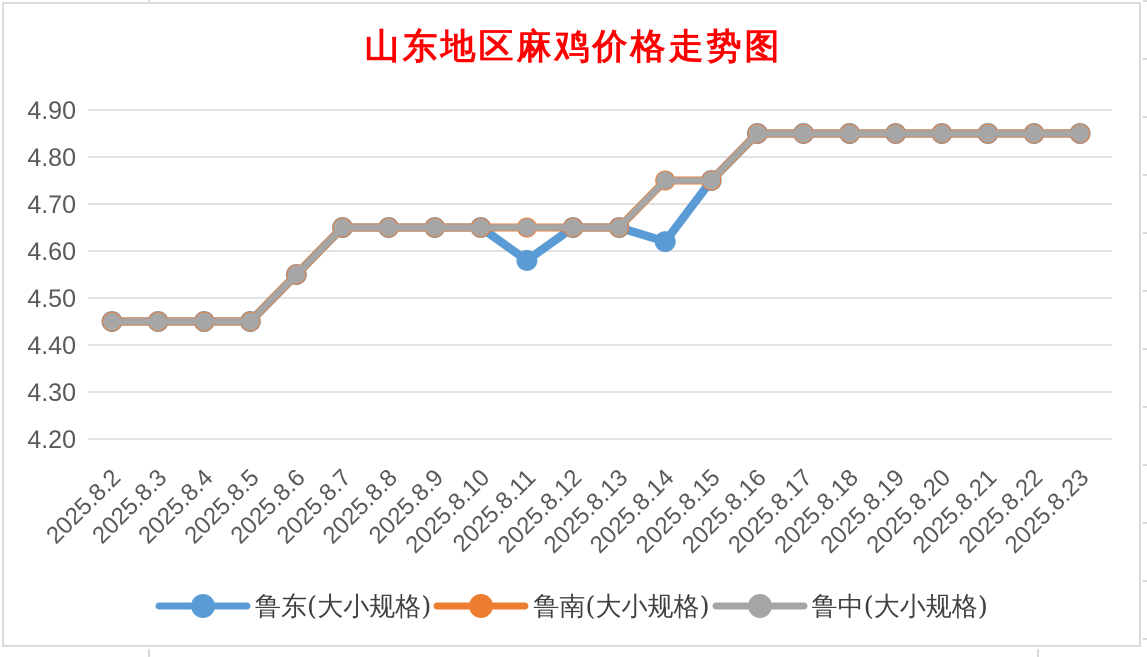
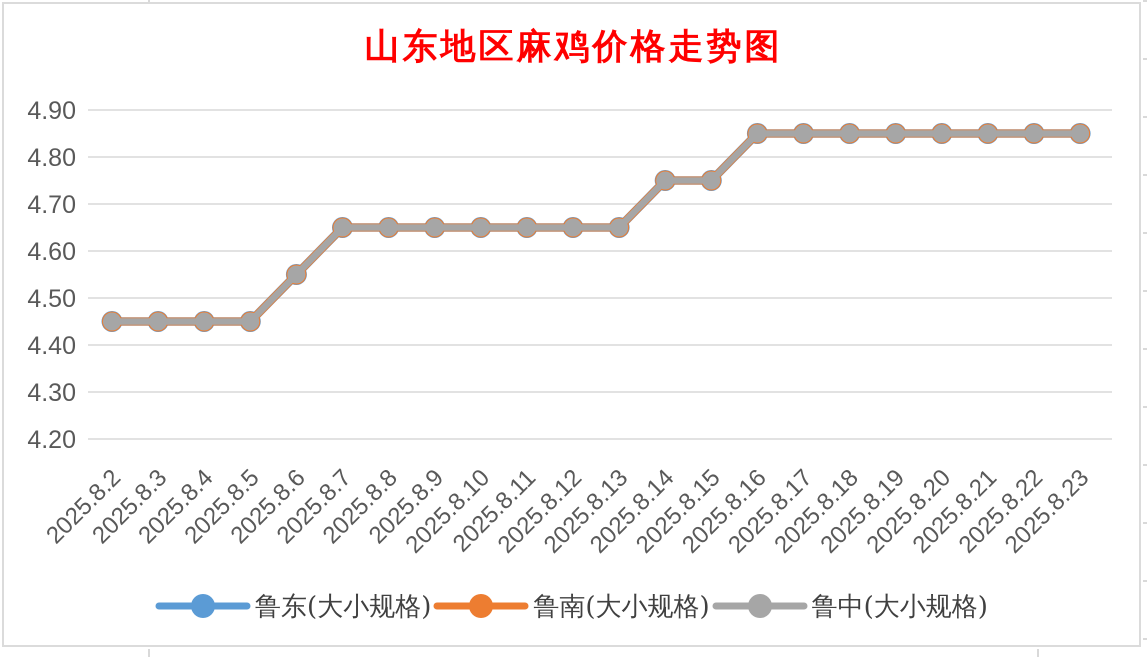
鲁东(大小规格)/2025.8.11: 4.58 -> 4.65
鲁东(大小规格)/2025.8.14: 4.62 -> 4.75
